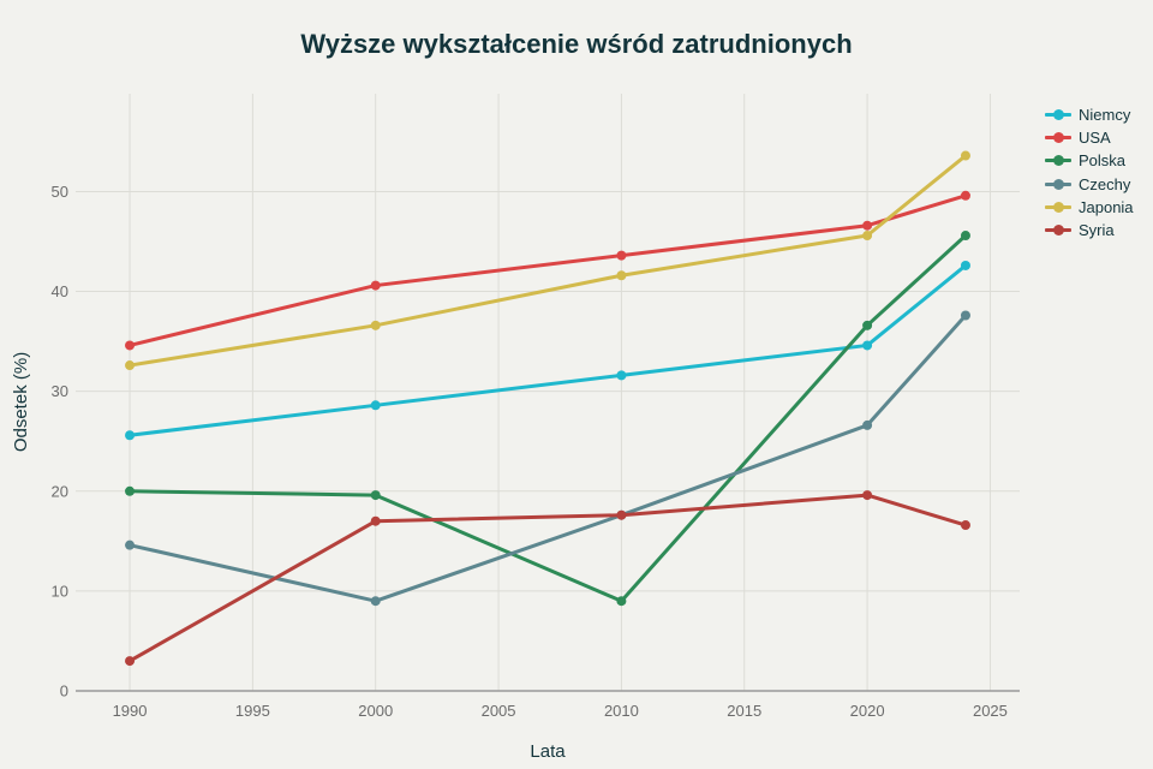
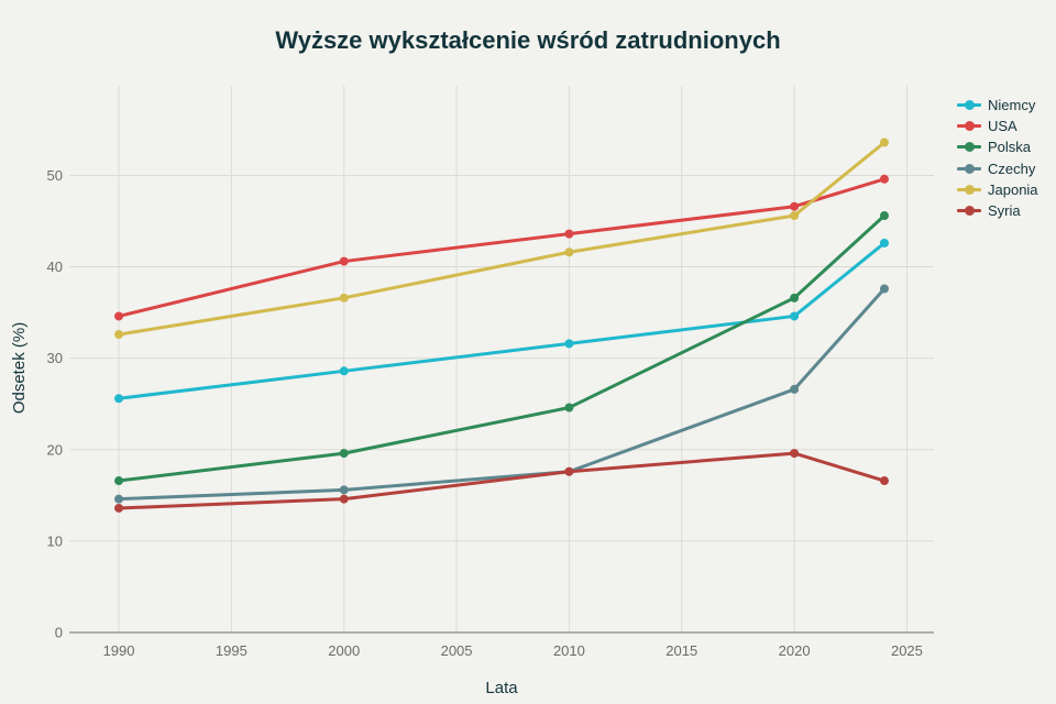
Polska/1990: 20 -> 17
Syria/1990: 3 -> 14
Czechy/2000: 9 -> 16
Syria/2000: 17 -> 15
Polska/2010: 9 -> 25
